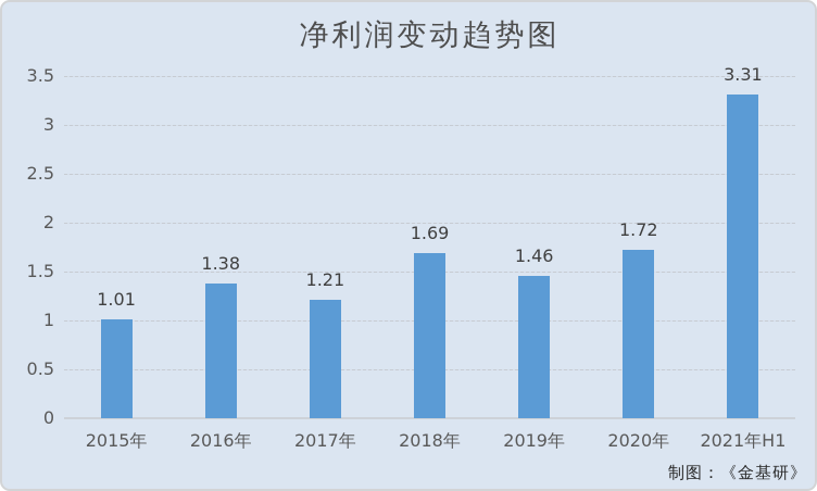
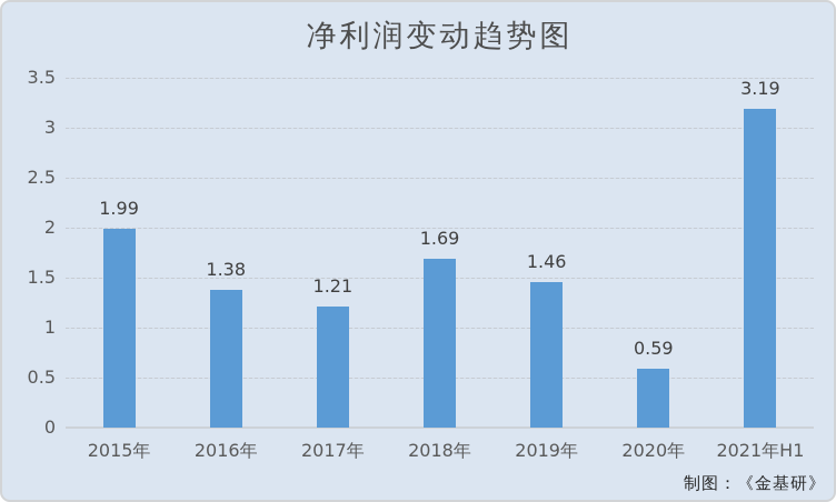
2015年: 1.01 -> 1.99
2020年: 1.72 -> 0.59
2021年H1: 3.31 -> 3.19
